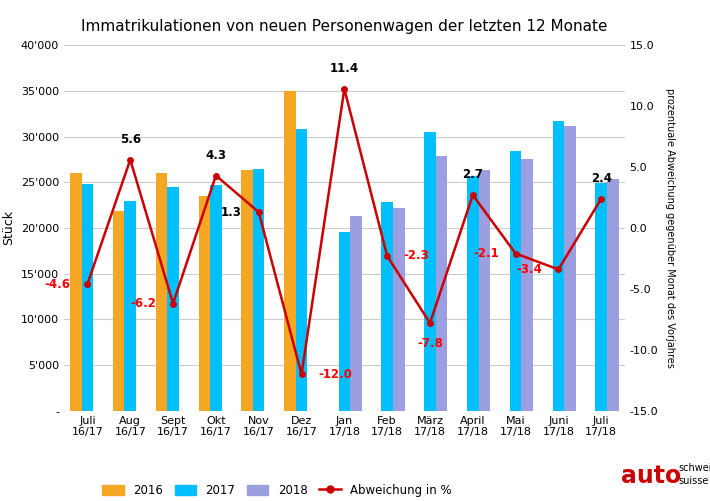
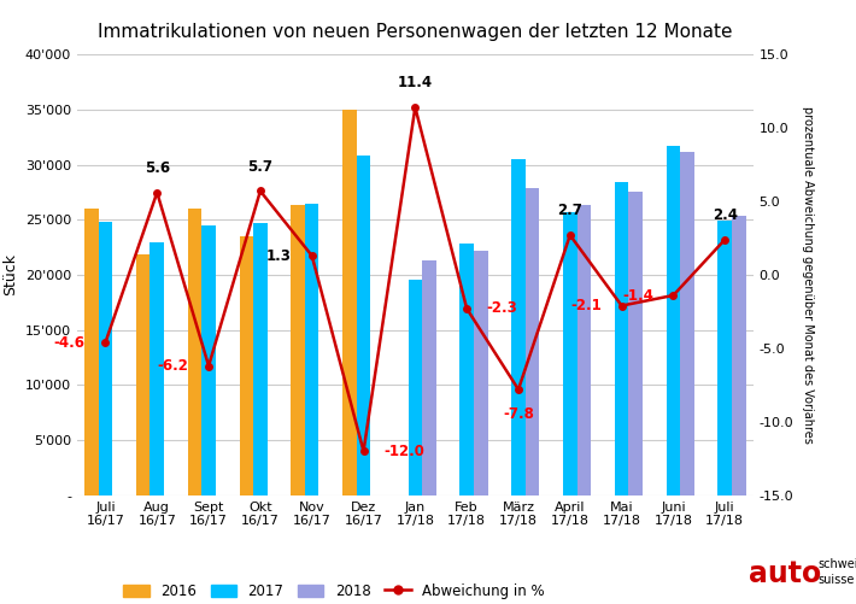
Abweichung in %/Okt 16/17: 4.3 -> 5.7
Abweichung in %/Juni 17/18: -3.4 -> -1.4
